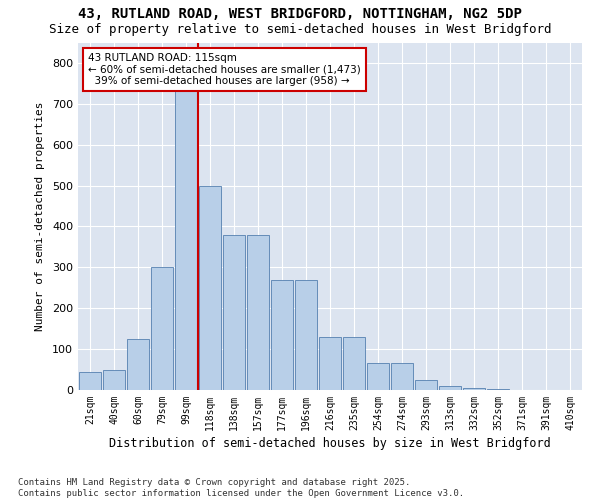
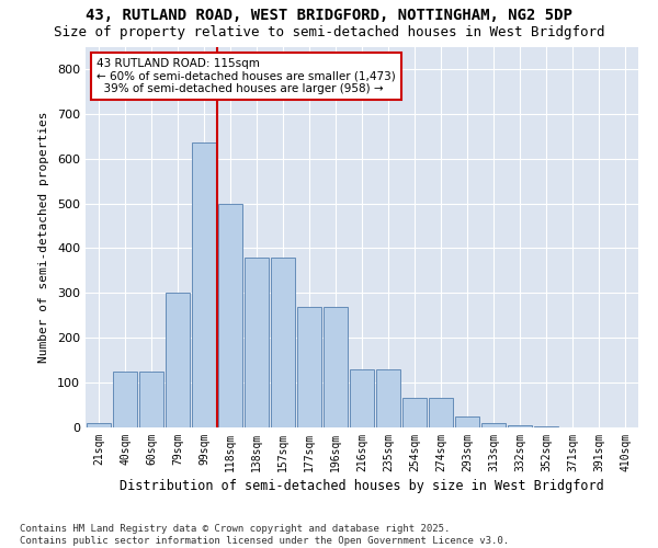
21sqm: 45 -> 10
40sqm: 50 -> 125
99sqm: 735 -> 635
